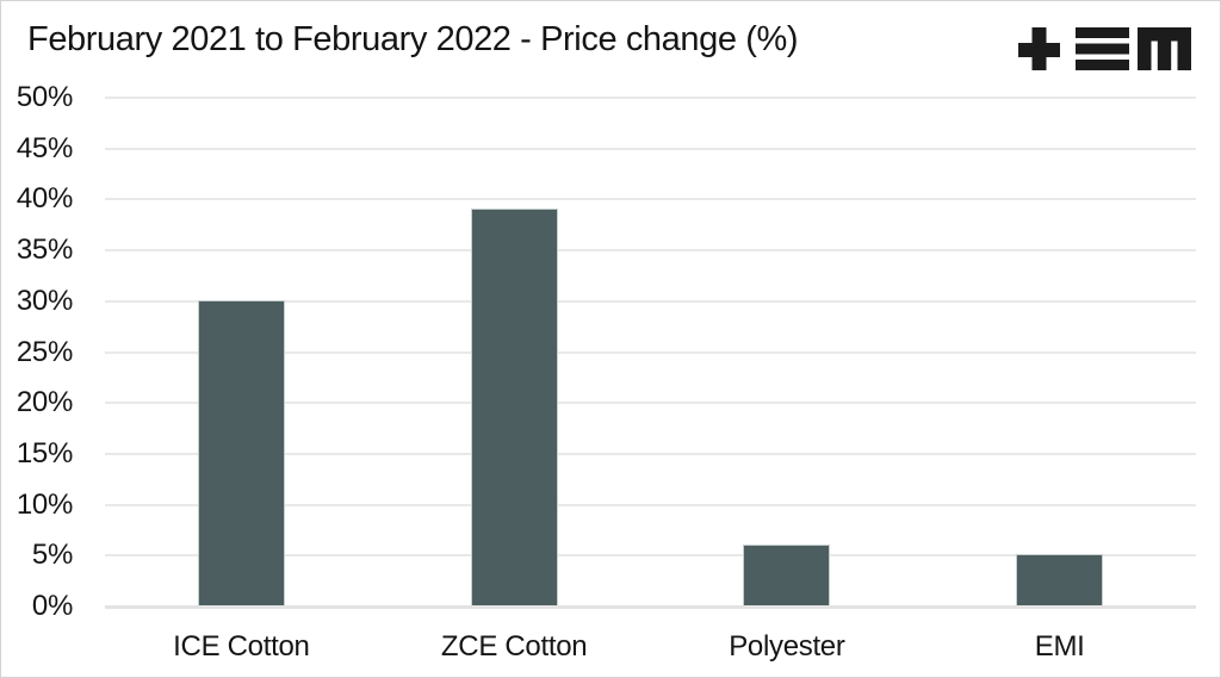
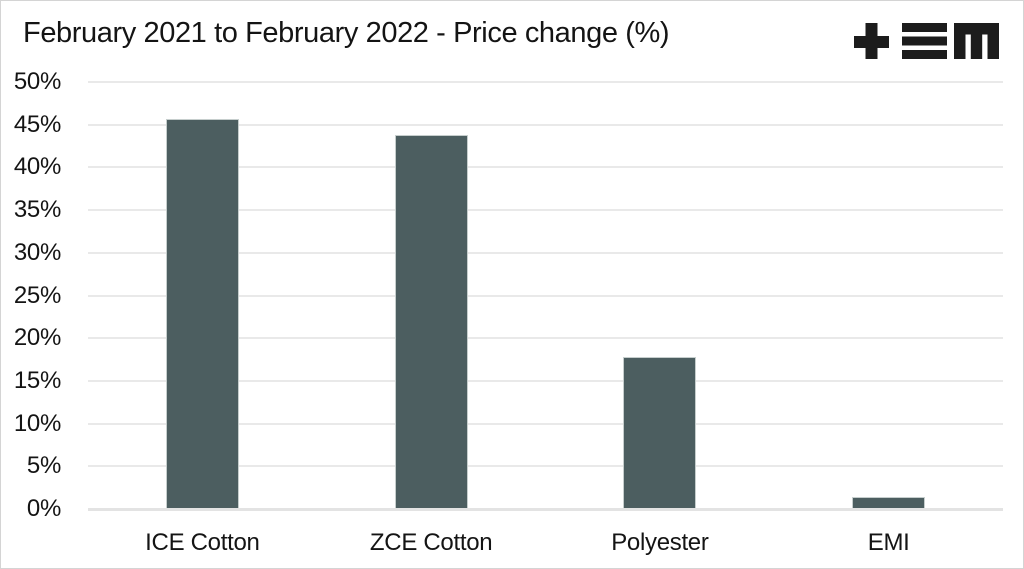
ICE Cotton: 30% -> 46%
ZCE Cotton: 39% -> 44%
Polyester: 6% -> 18%
EMI: 5% -> 1%
